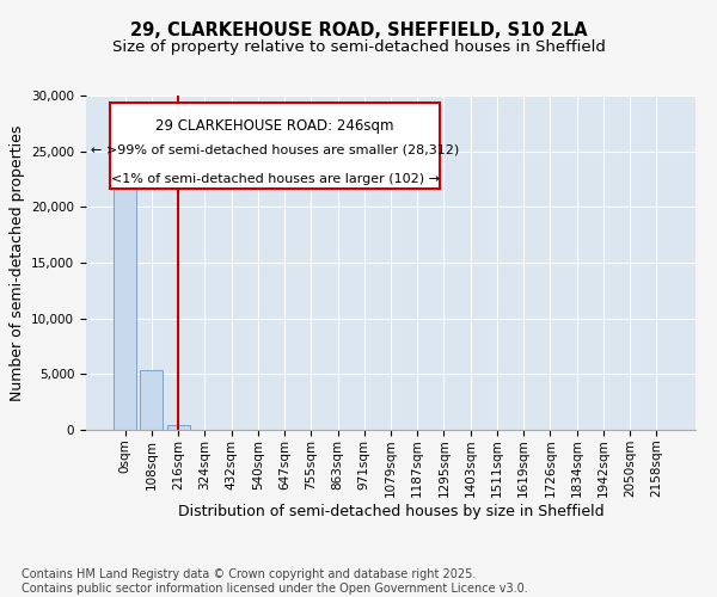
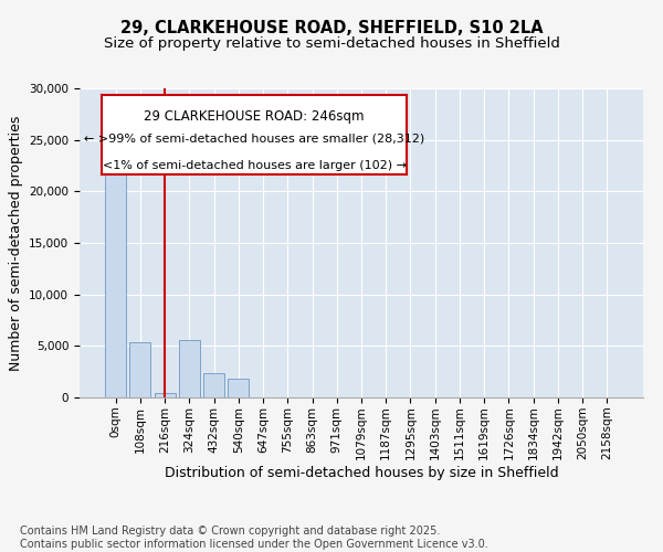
324sqm: 0 -> 5,600
432sqm: 0 -> 2,400
540sqm: 0 -> 1,800
